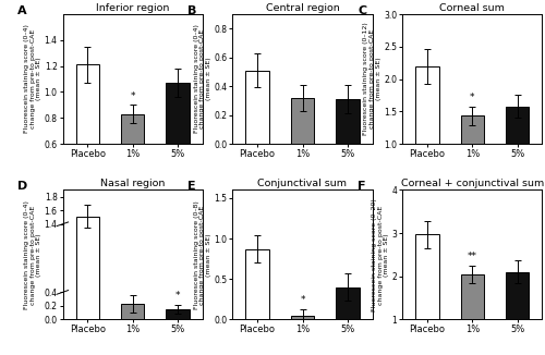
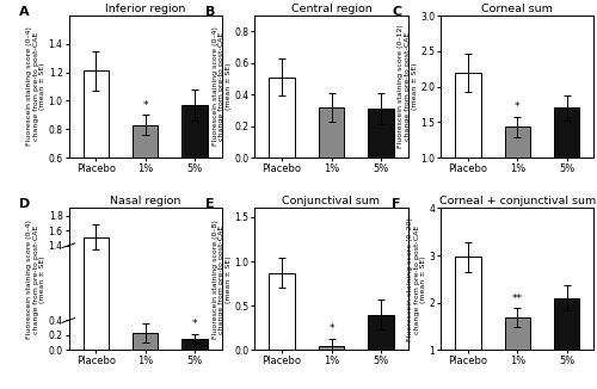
Inferior region/5%: 1.07 -> 0.97
Corneal sum/5%: 1.58 -> 1.70
Corneal + conjunctival sum/1%: 2.05 -> 1.68
